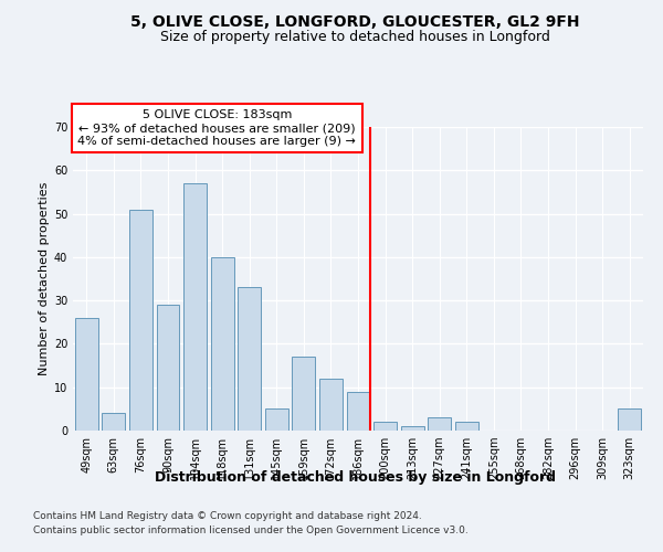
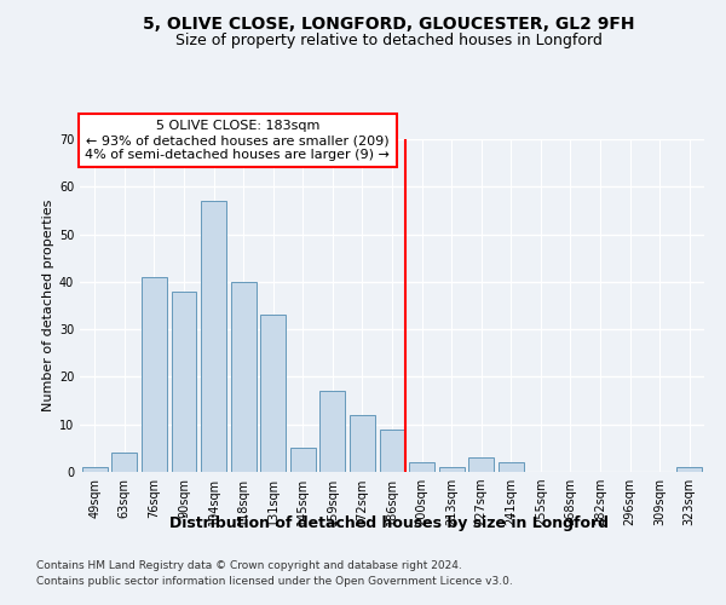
49sqm: 26 -> 1
76sqm: 51 -> 41
90sqm: 29 -> 38
323sqm: 5 -> 1
